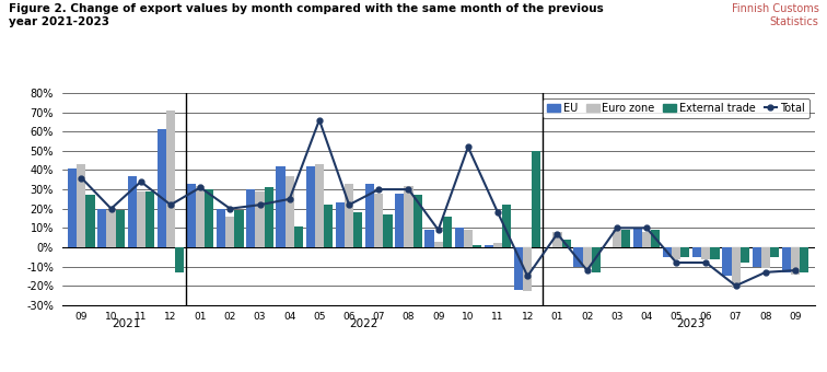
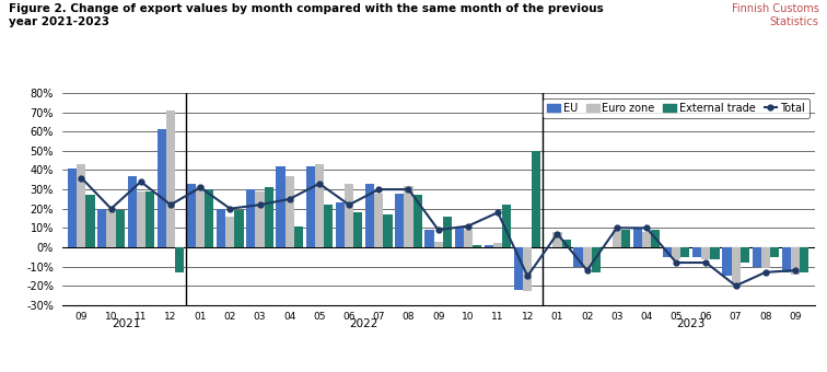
Total/05: 66% -> 33%
Total/10: 52% -> 11%
